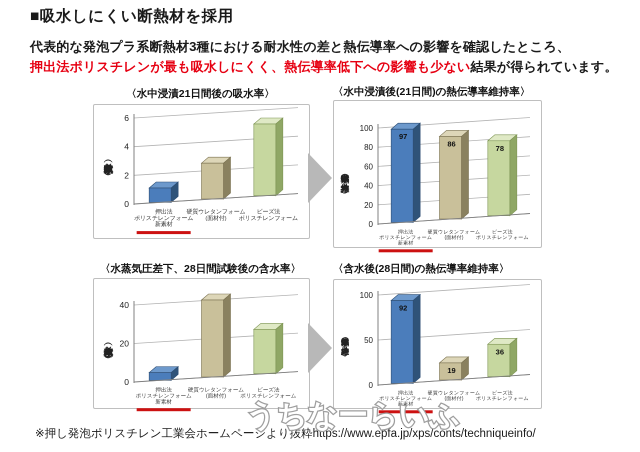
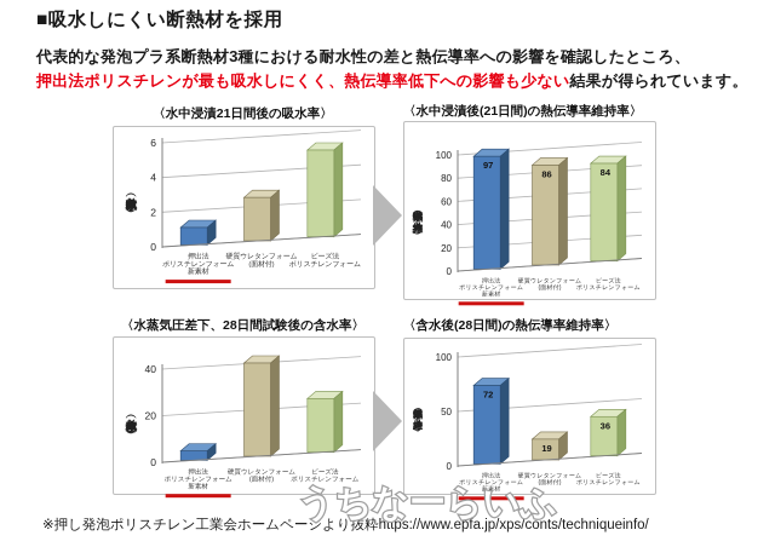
〈水中浸漬後(21日間)の熱伝導率維持率〉/ビーズ法 ポリスチレンフォーム: 78 -> 84
〈含水後(28日間)の熱伝導率維持率〉/押出法 ポリスチレンフォーム 新素材: 92 -> 72
